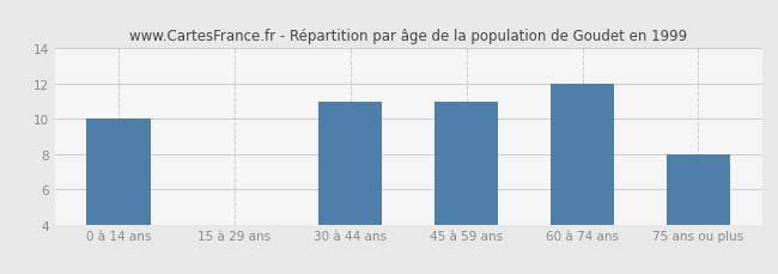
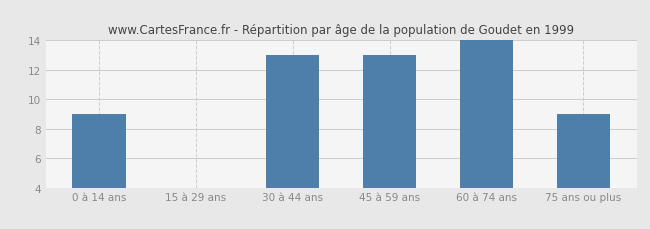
0 à 14 ans: 10 -> 9
30 à 44 ans: 11 -> 13
45 à 59 ans: 11 -> 13
60 à 74 ans: 12 -> 14
75 ans ou plus: 8 -> 9
